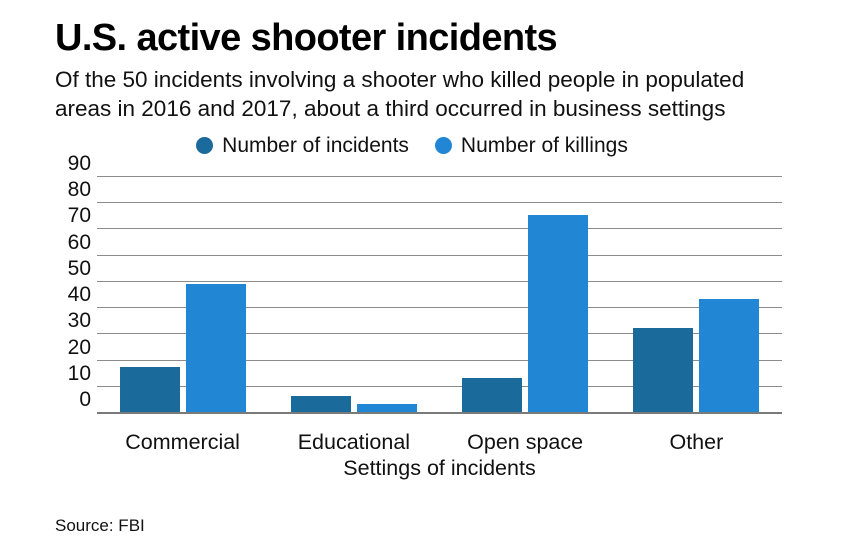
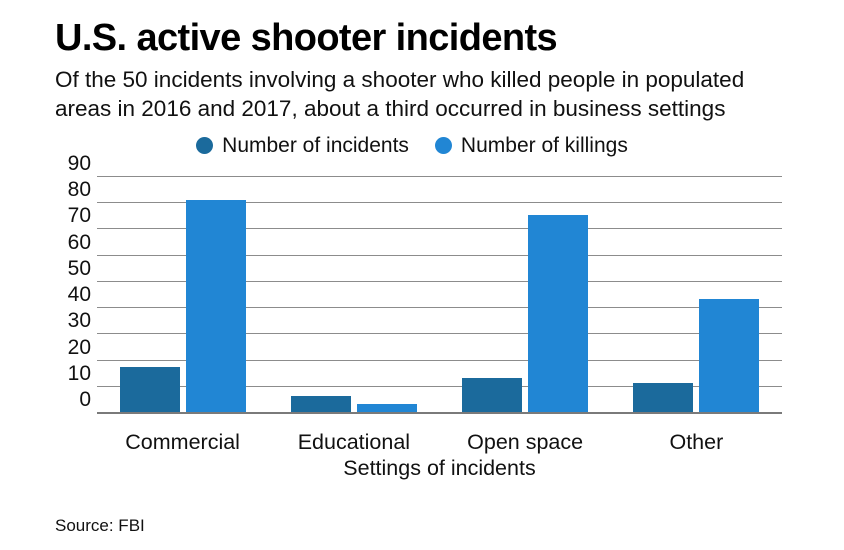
Number of killings/Commercial: 49 -> 81
Number of incidents/Other: 32 -> 11
